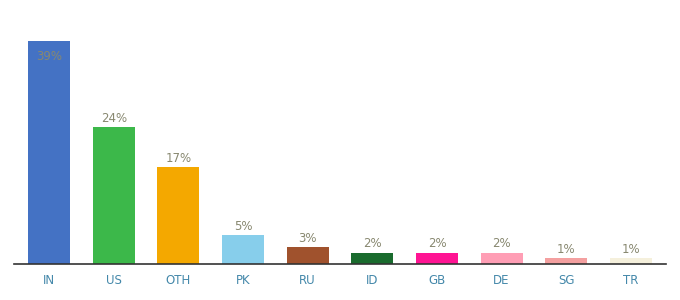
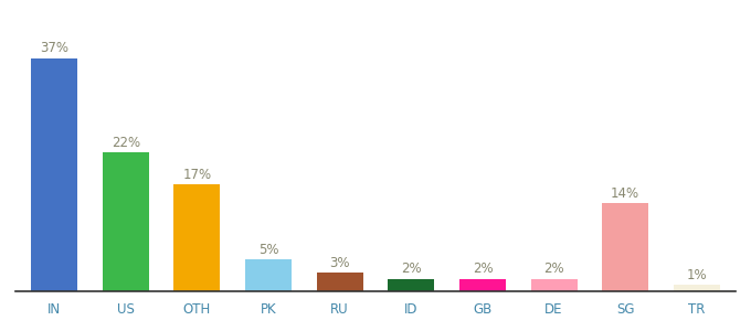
IN: 39% -> 37%
US: 24% -> 22%
SG: 1% -> 14%
